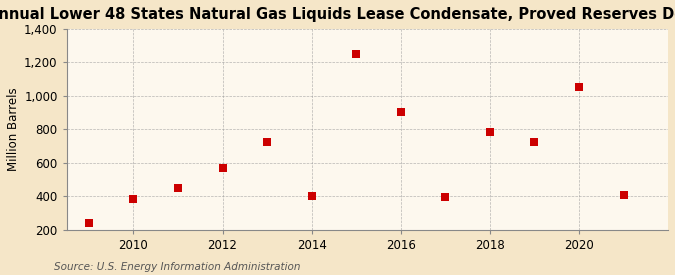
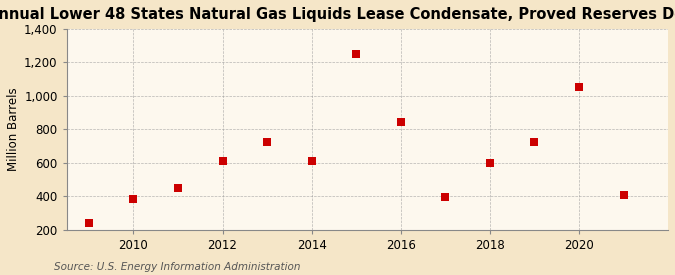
2012: 570 -> 610
2014: 400 -> 610
2016: 900 -> 840
2018: 780 -> 600
